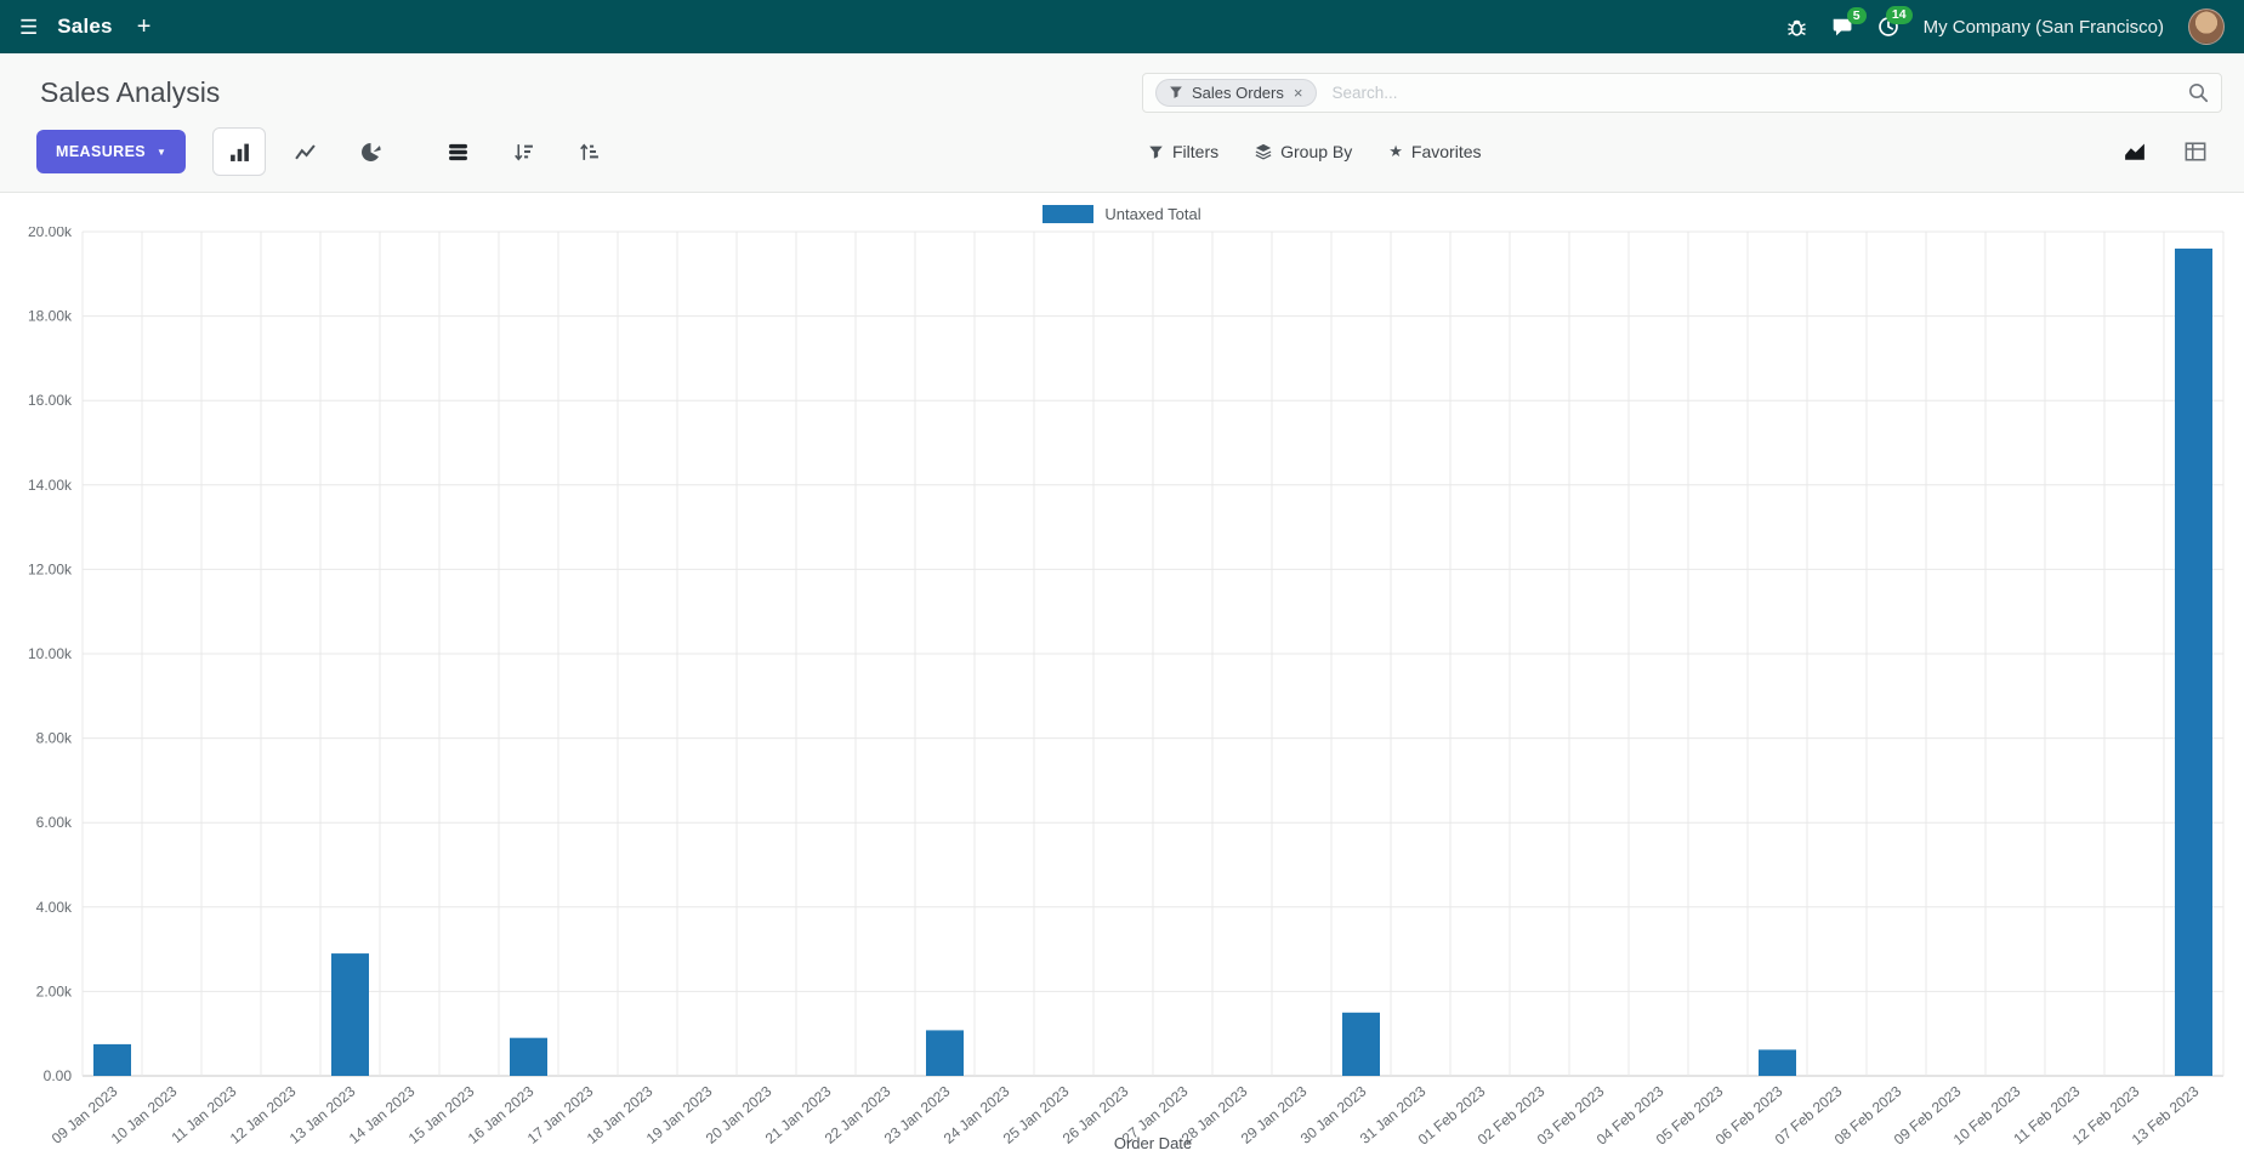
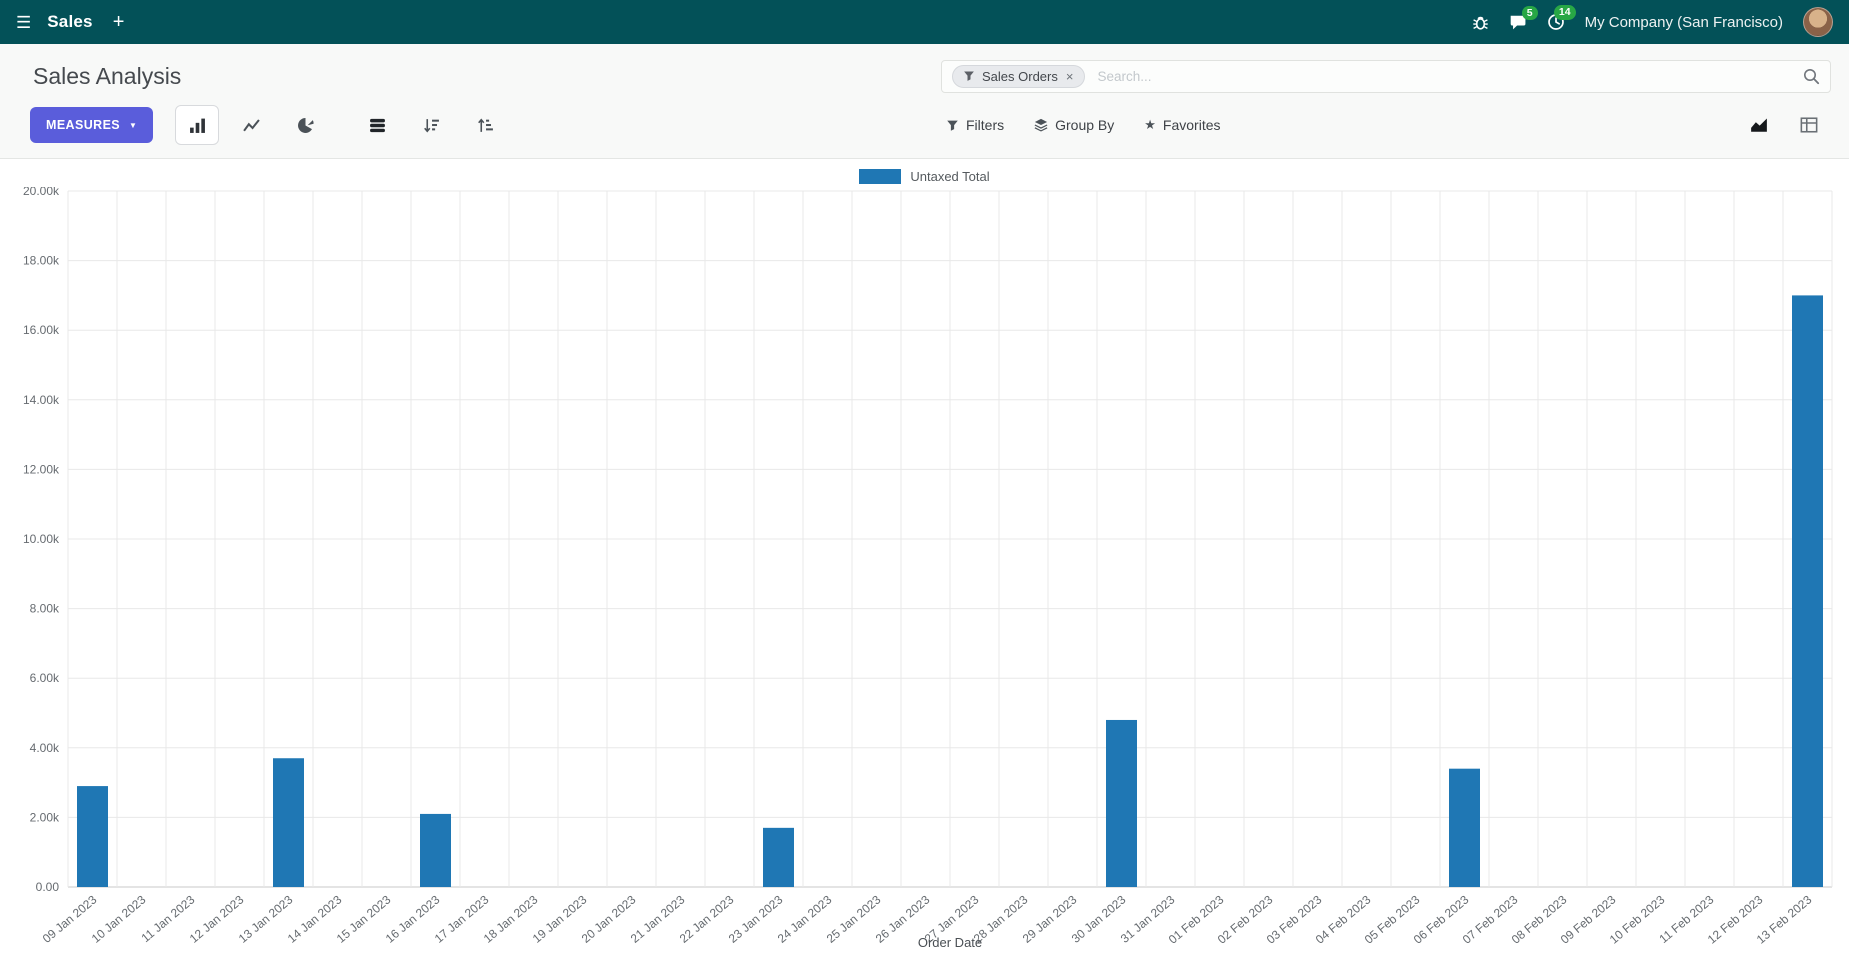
09 Jan 2023: 0.8k -> 2.9k
13 Jan 2023: 2.9k -> 3.7k
16 Jan 2023: 0.9k -> 2.1k
23 Jan 2023: 1.1k -> 1.7k
30 Jan 2023: 1.5k -> 4.8k
06 Feb 2023: 0.6k -> 3.4k
13 Feb 2023: 19.6k -> 17.0k
